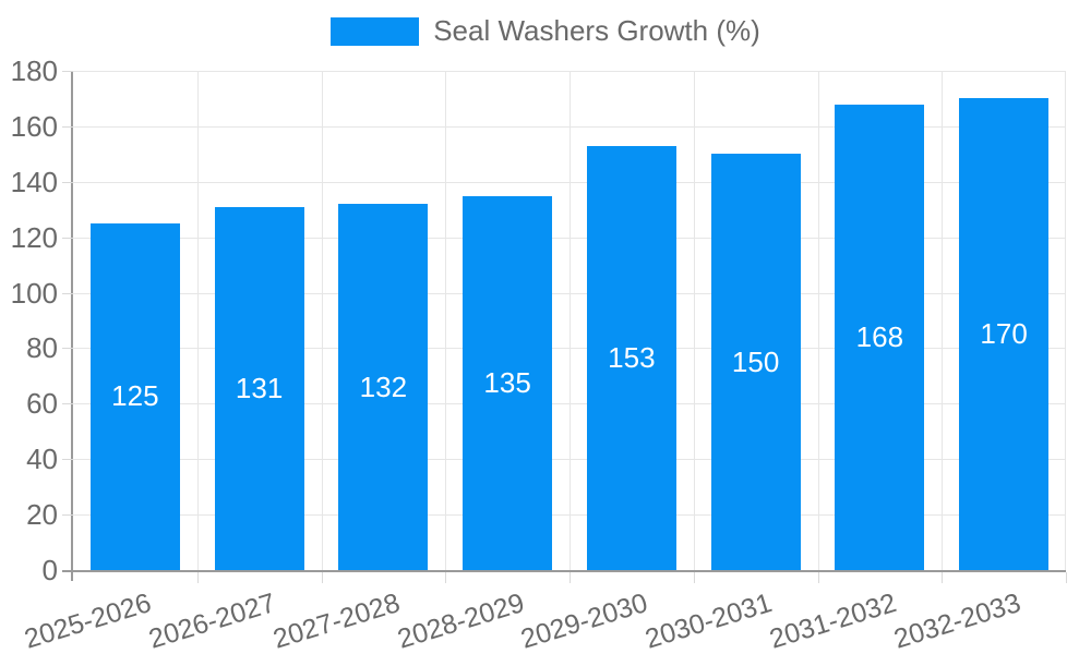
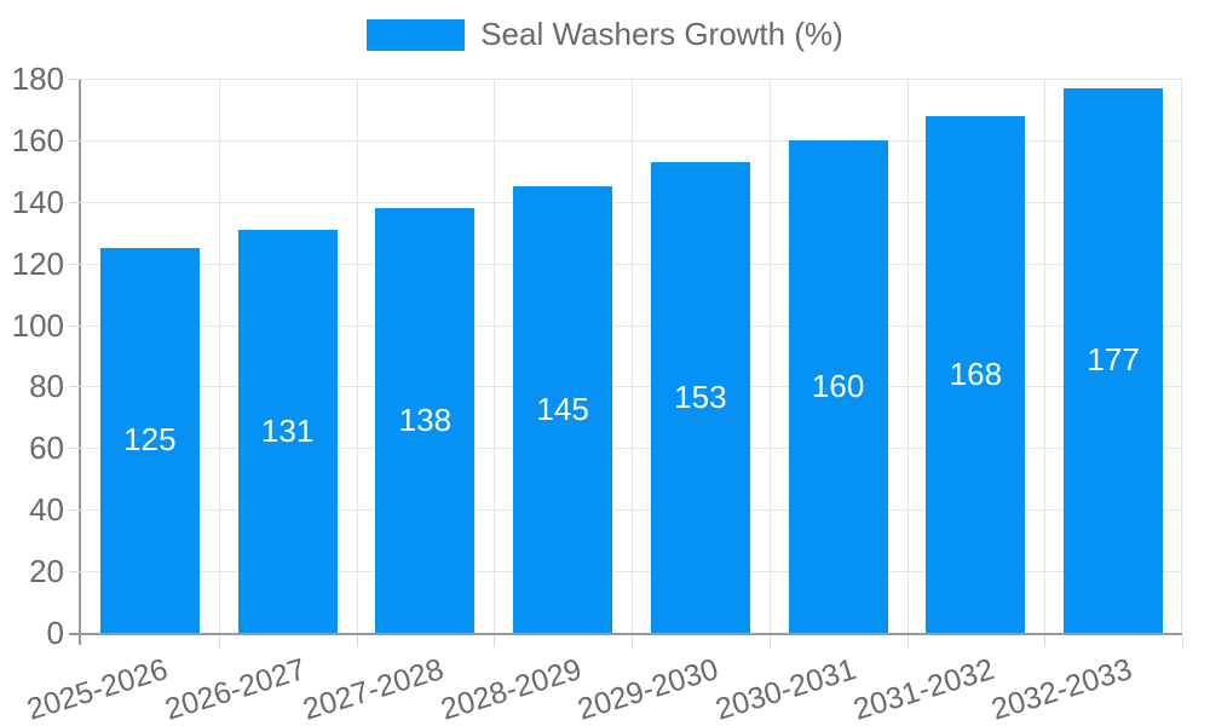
2027-2028: 132 -> 138
2028-2029: 135 -> 145
2030-2031: 150 -> 160
2032-2033: 170 -> 177
